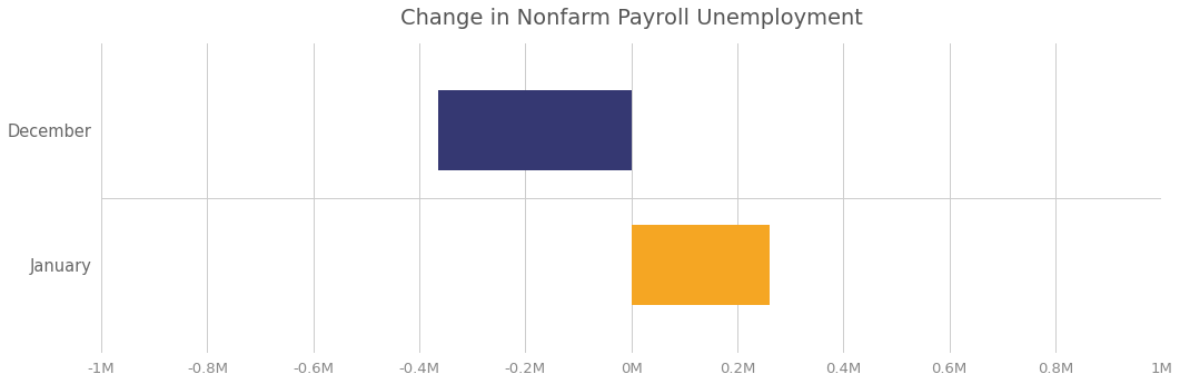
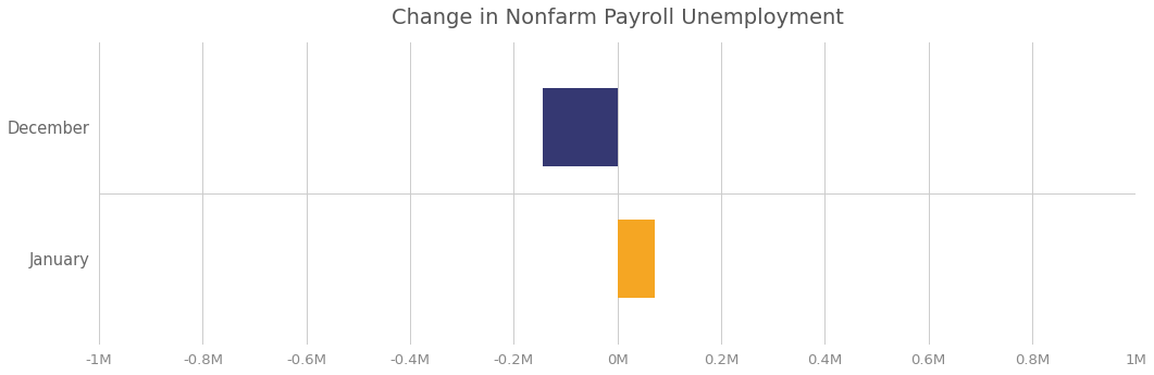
December: -0.365M -> -0.143M
January: 0.260M -> 0.073M
